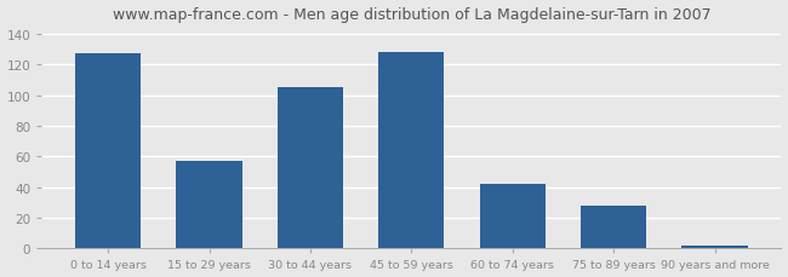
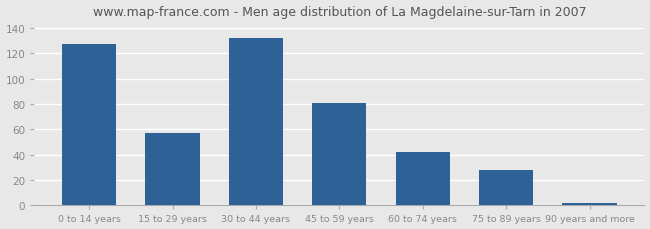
30 to 44 years: 105 -> 132
45 to 59 years: 128 -> 81
